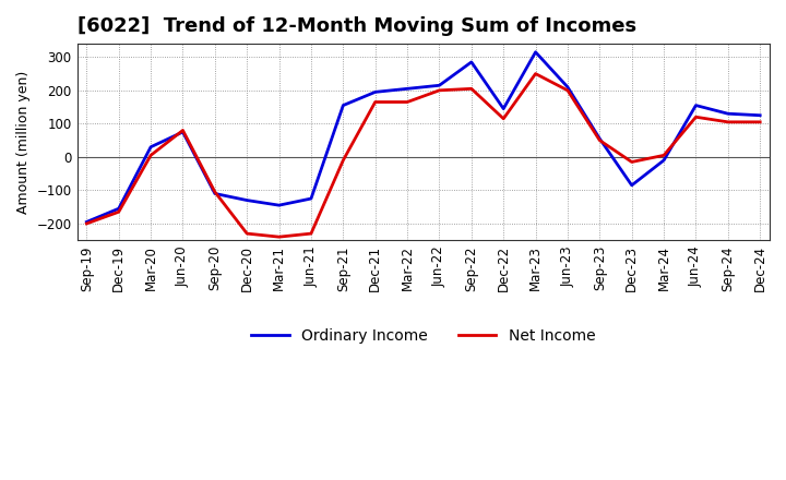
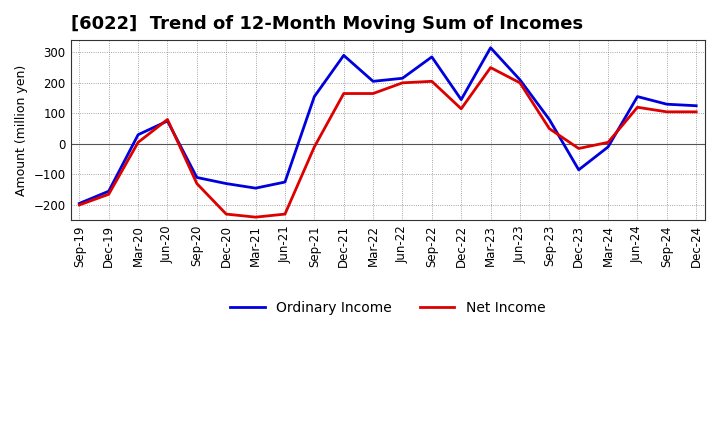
Net Income/Sep-20: -105 -> -130
Ordinary Income/Dec-21: 195 -> 290
Ordinary Income/Sep-23: 55 -> 80
